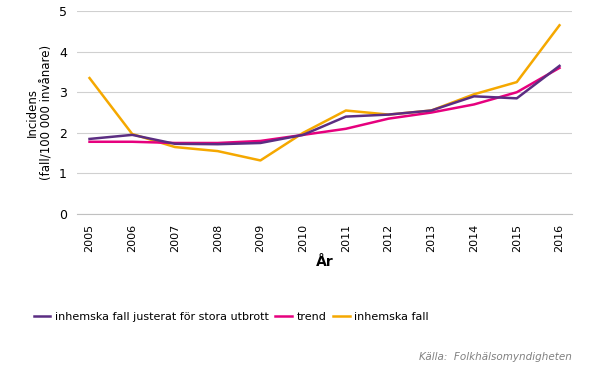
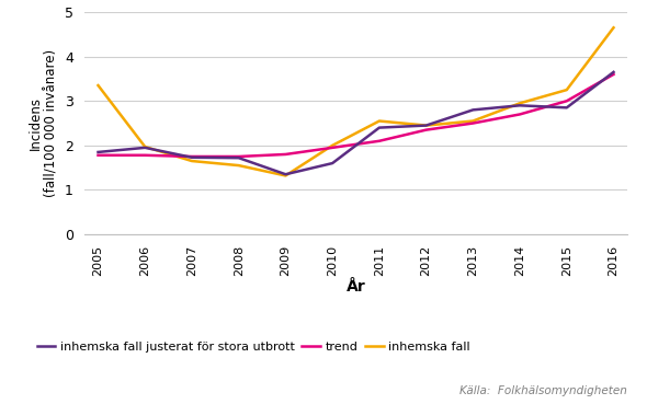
inhemska fall justerat för stora utbrott/2009: 1.75 -> 1.35
inhemska fall justerat för stora utbrott/2010: 1.95 -> 1.60
inhemska fall justerat för stora utbrott/2013: 2.55 -> 2.80
